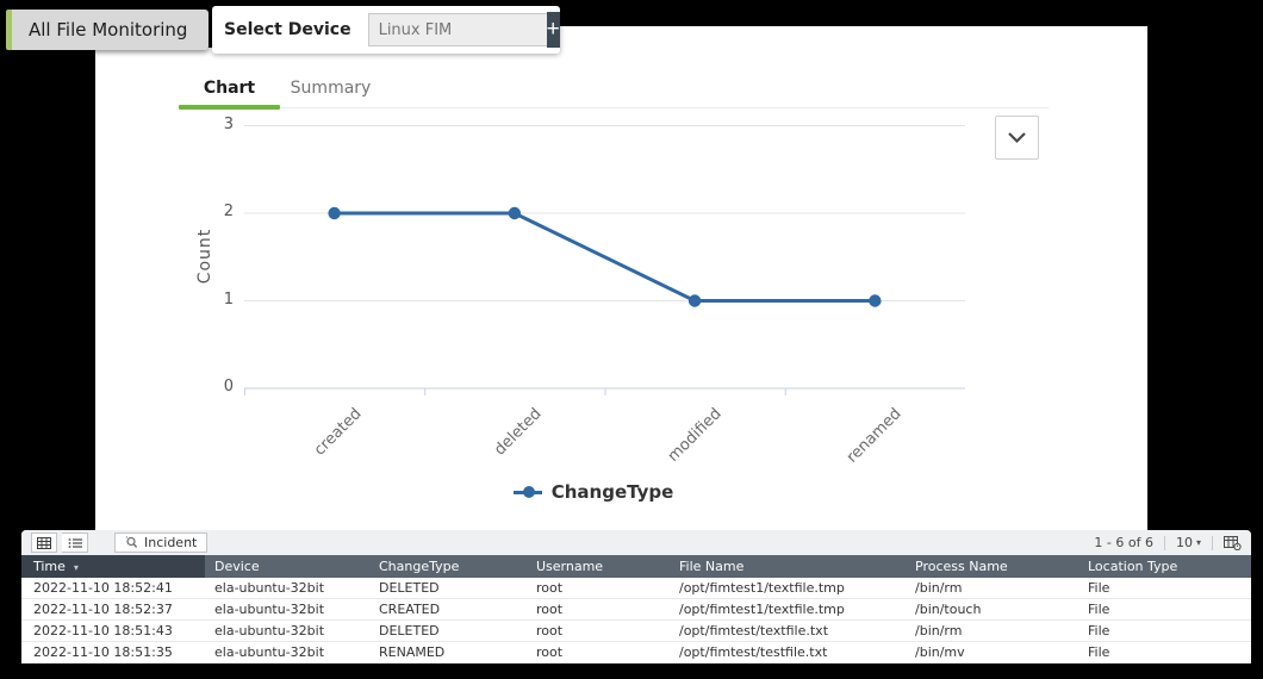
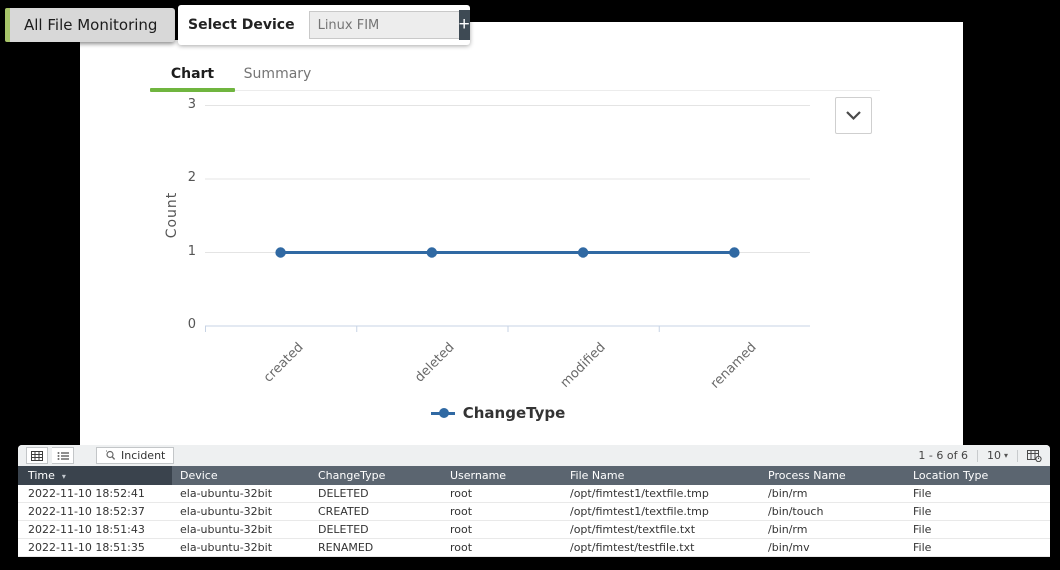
created: 2 -> 1
deleted: 2 -> 1
